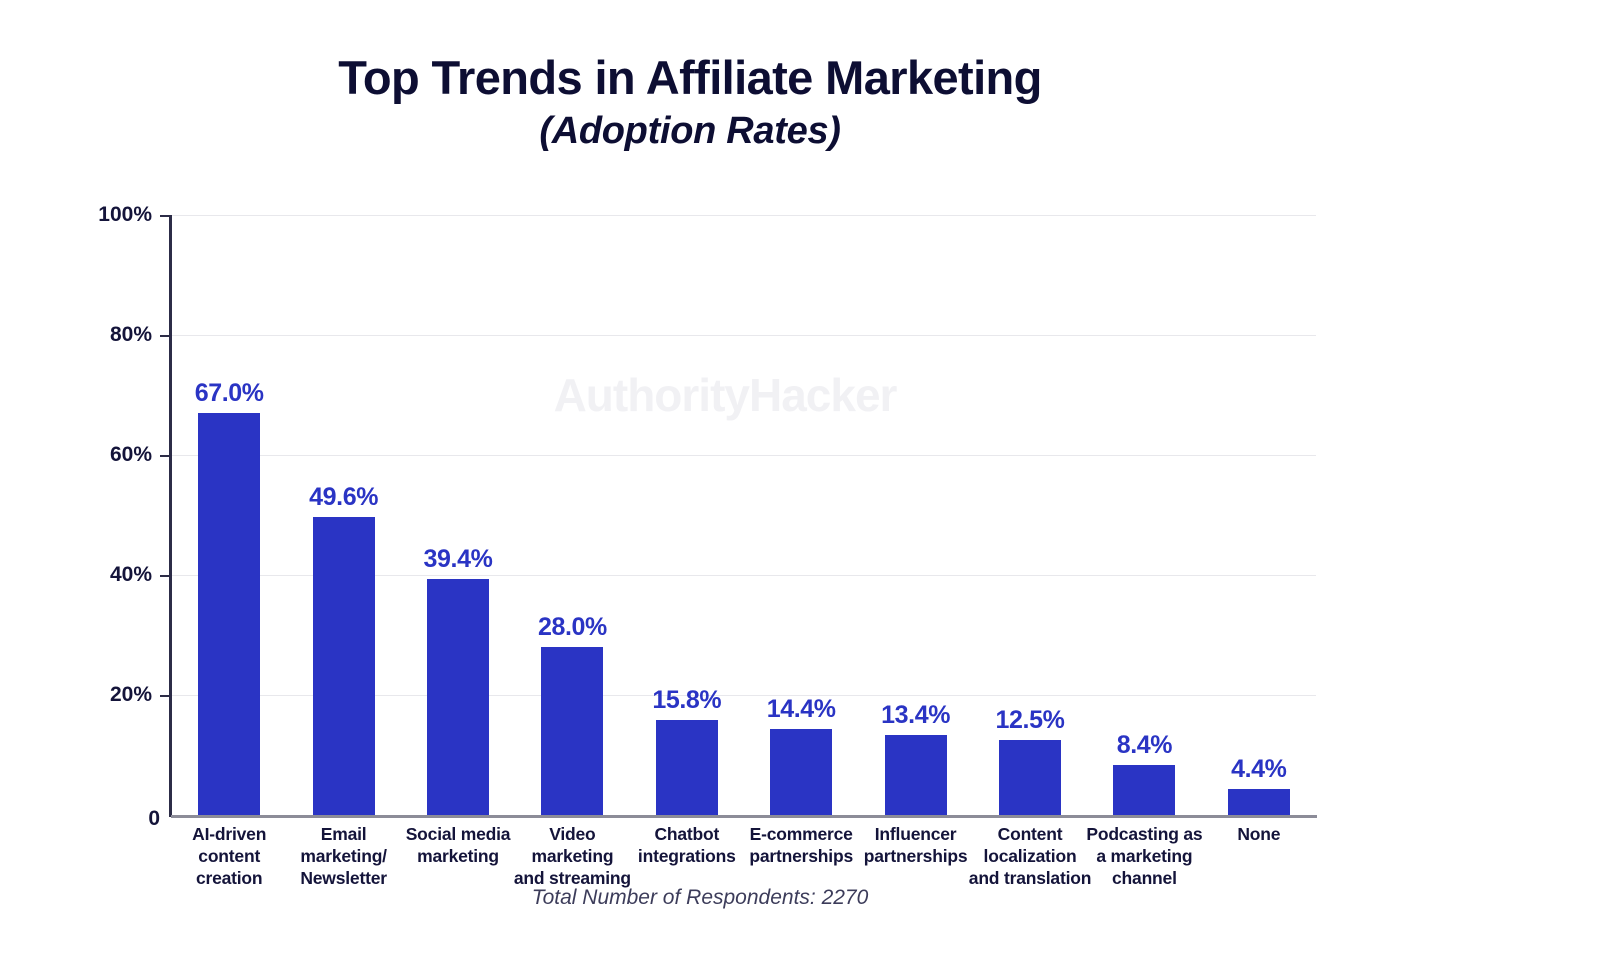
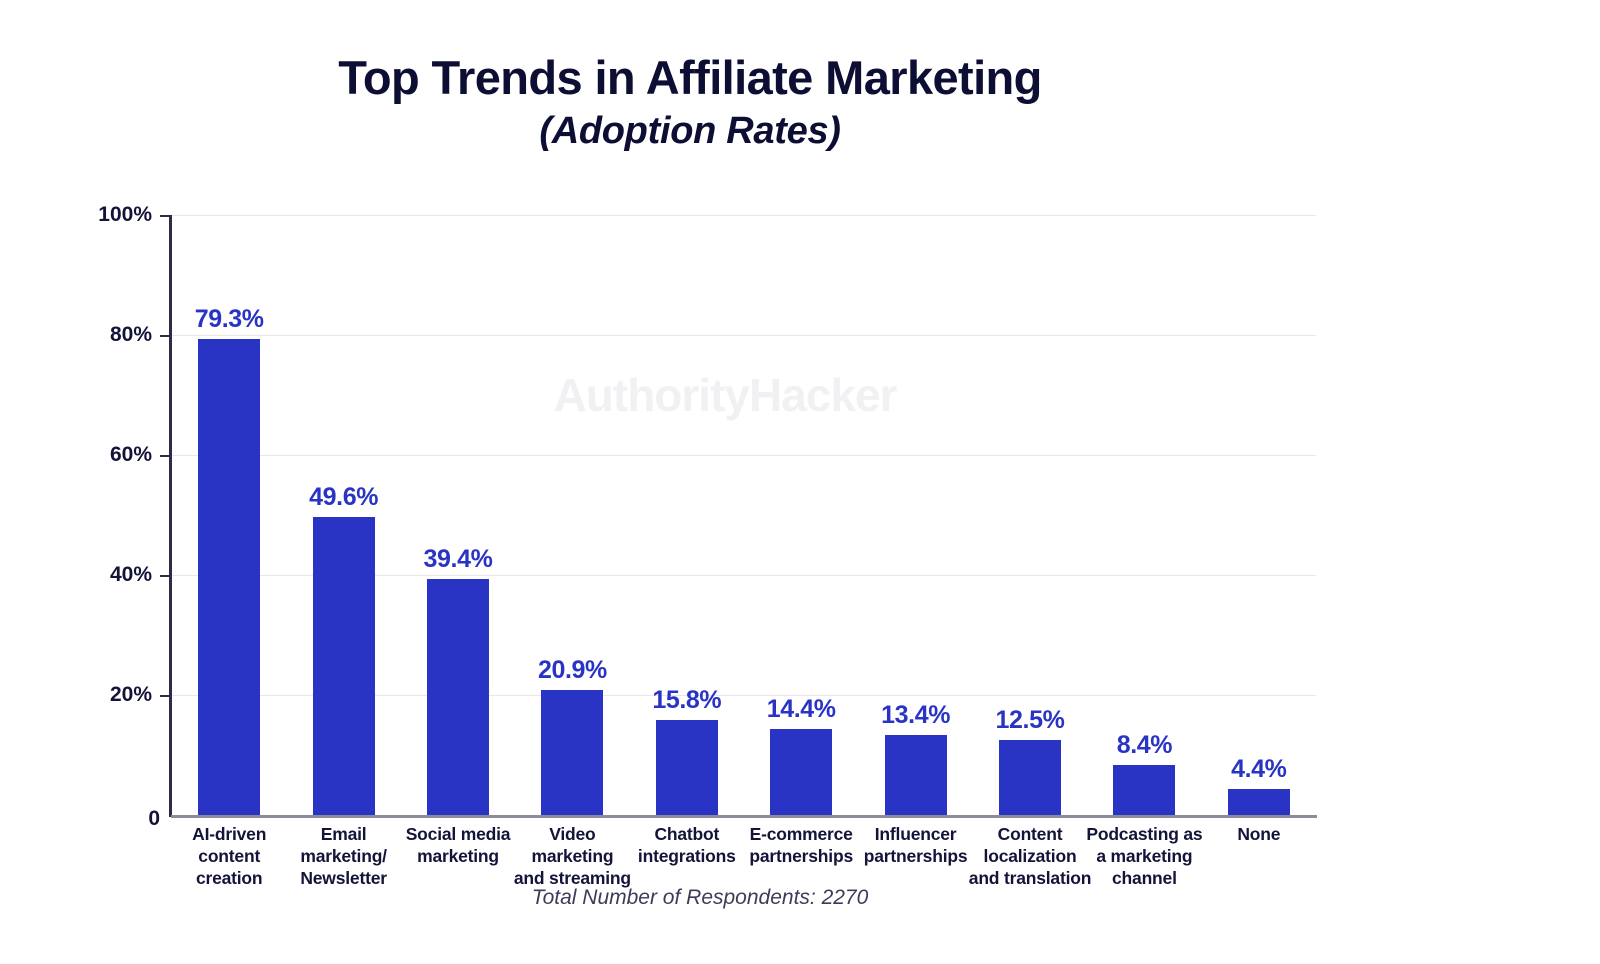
AI-driven content creation: 67.0% -> 79.3%
Video marketing and streaming: 28.0% -> 20.9%
